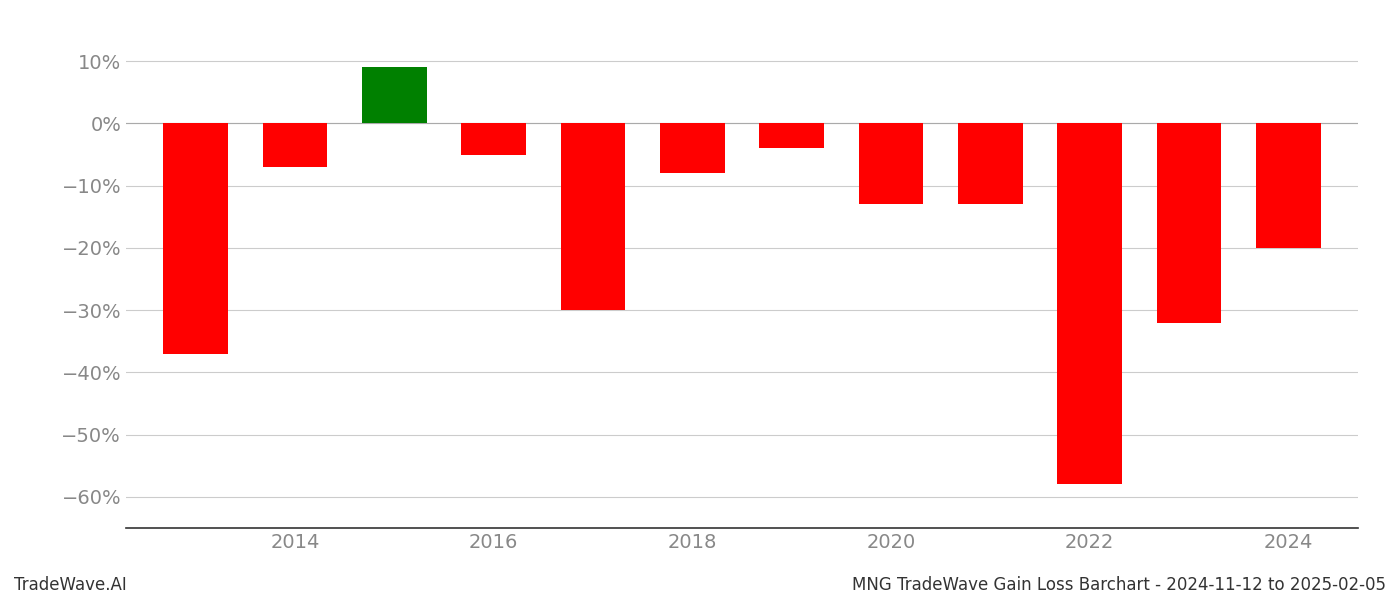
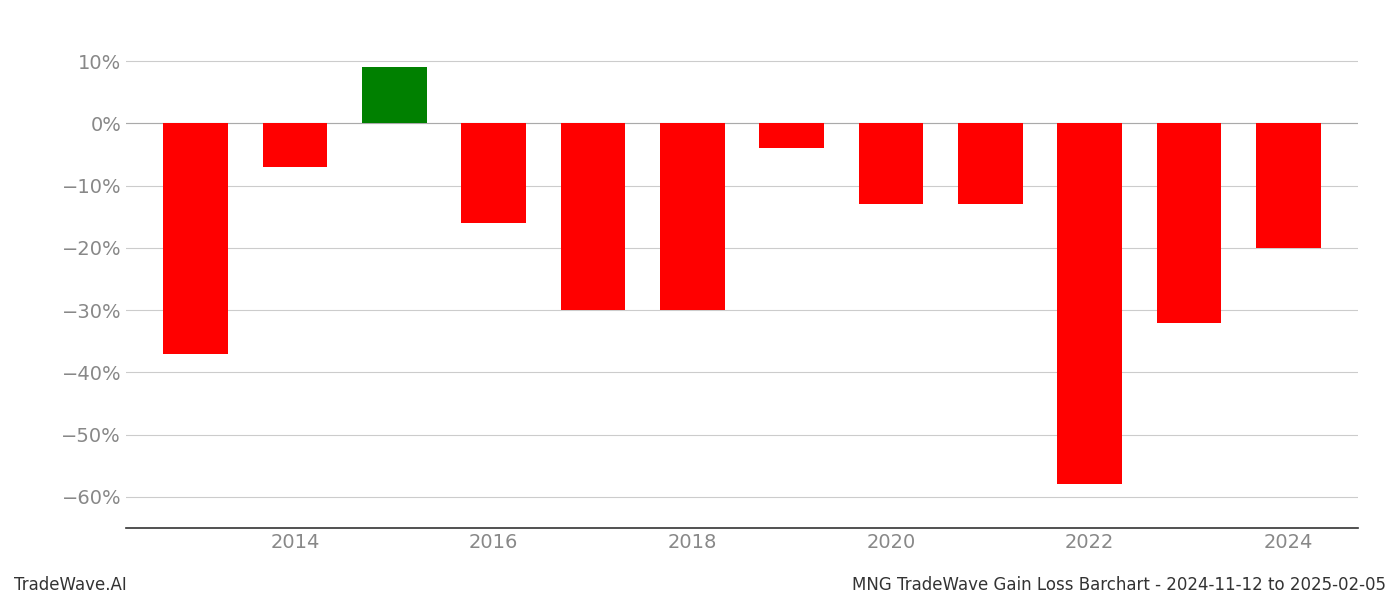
2016: -5% -> -16%
2018: -8% -> -30%
